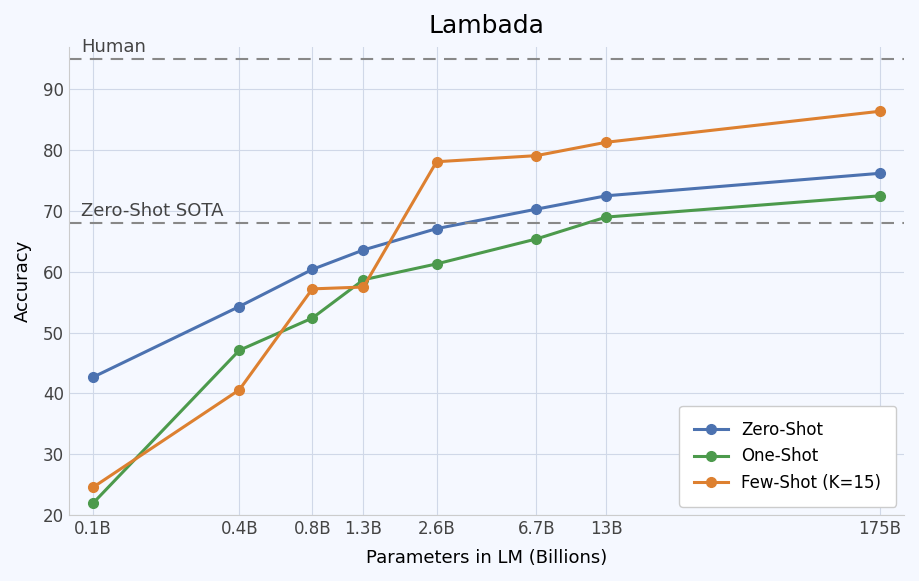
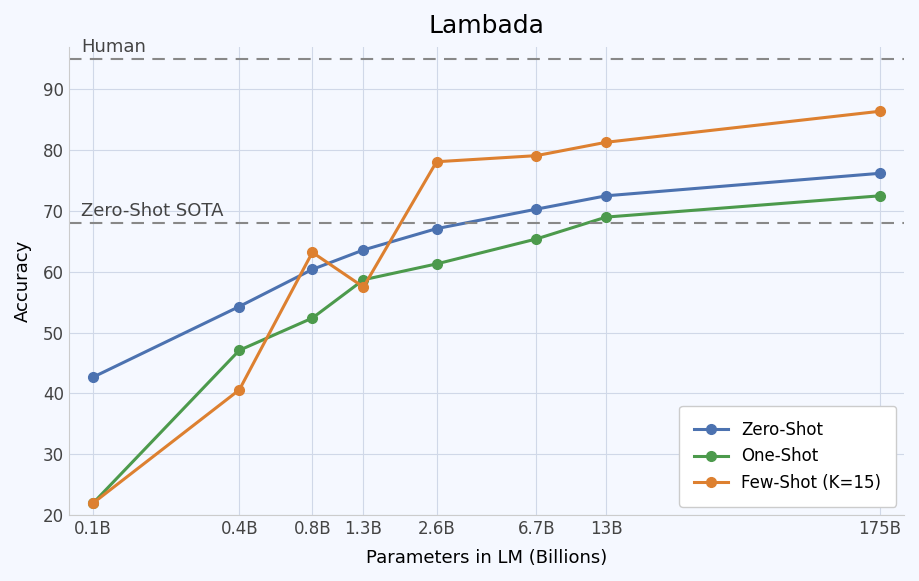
Few-Shot (K=15)/0.1B: 24.6 -> 22.0
Few-Shot (K=15)/0.8B: 57.2 -> 63.2
